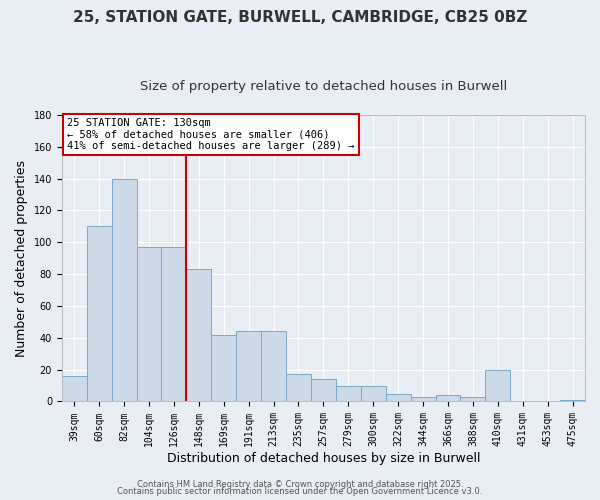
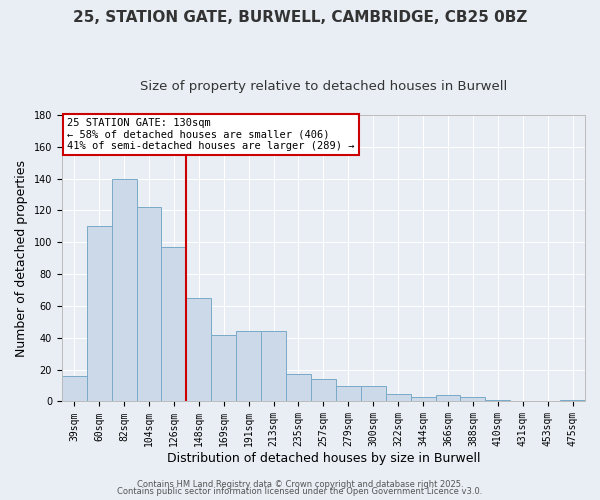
104sqm: 97 -> 122
148sqm: 83 -> 65
410sqm: 20 -> 1
